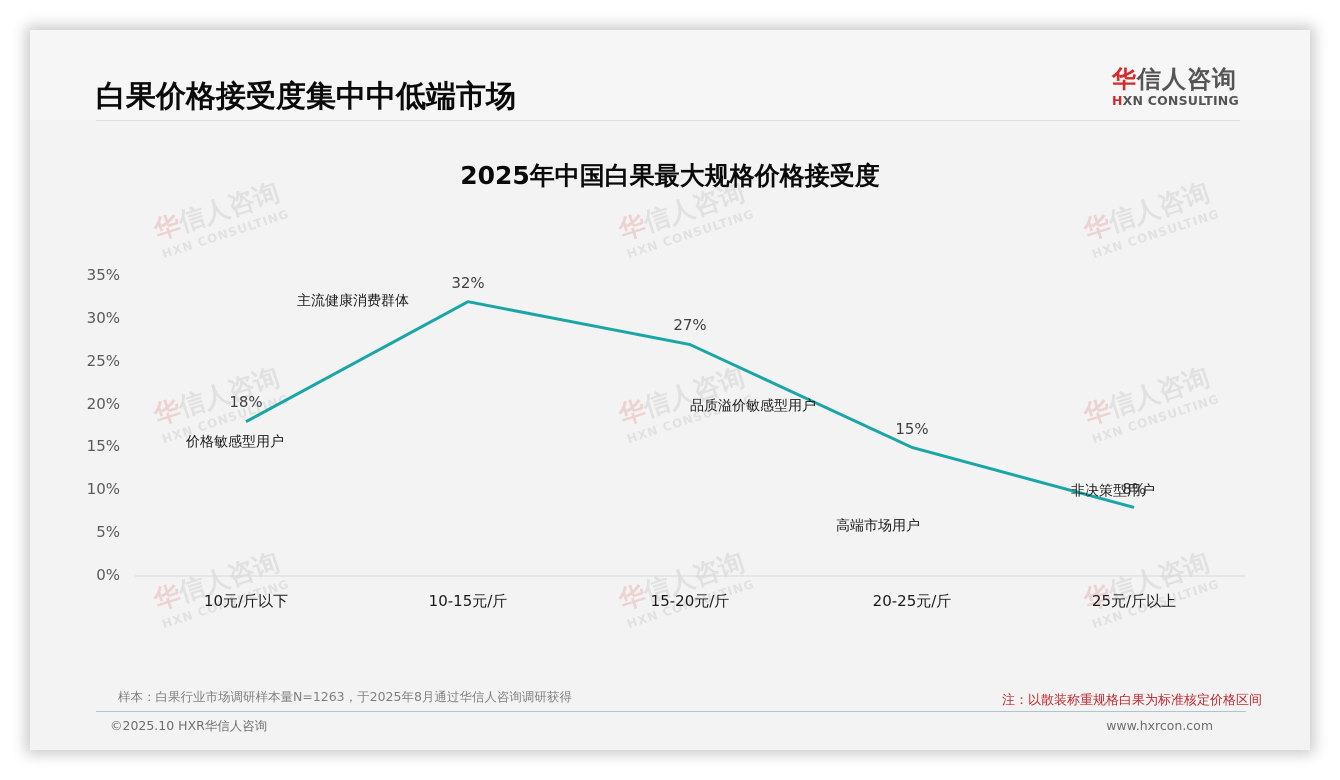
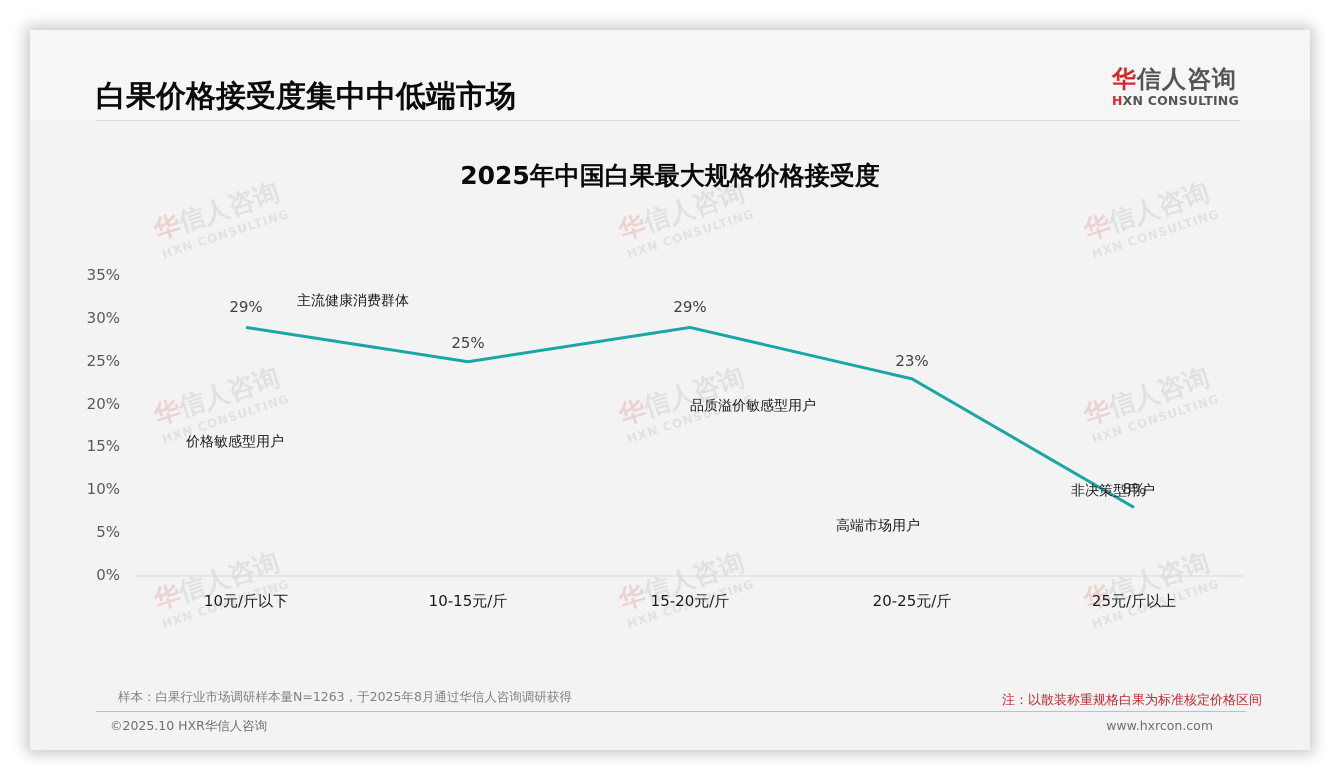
10元/斤以下: 18% -> 29%
10-15元/斤: 32% -> 25%
15-20元/斤: 27% -> 29%
20-25元/斤: 15% -> 23%
